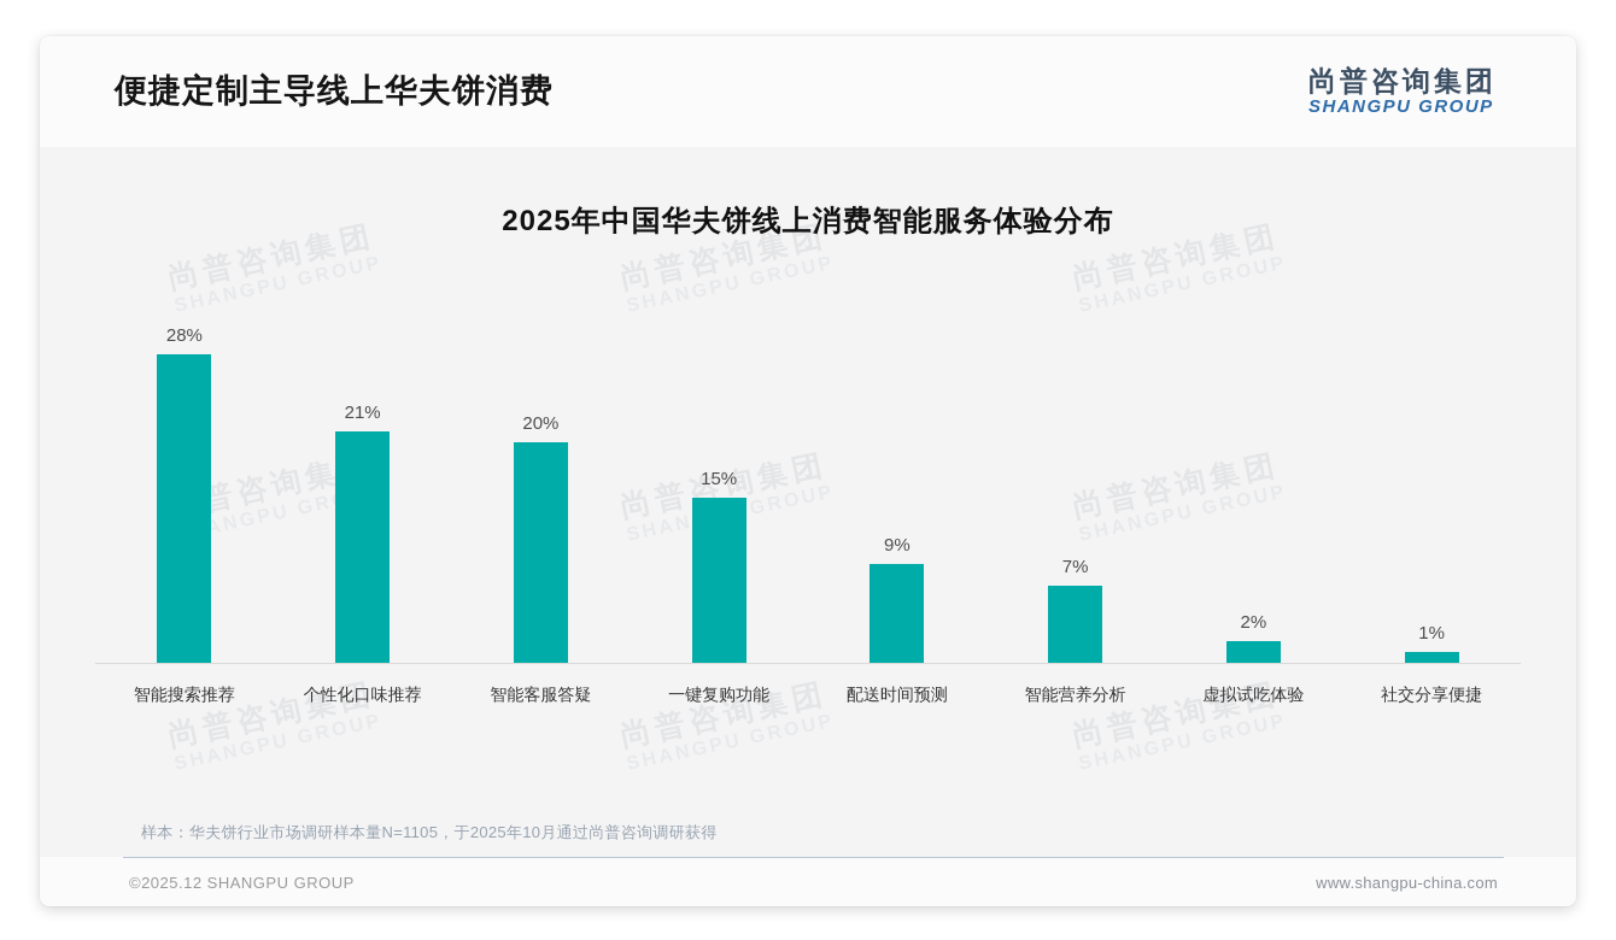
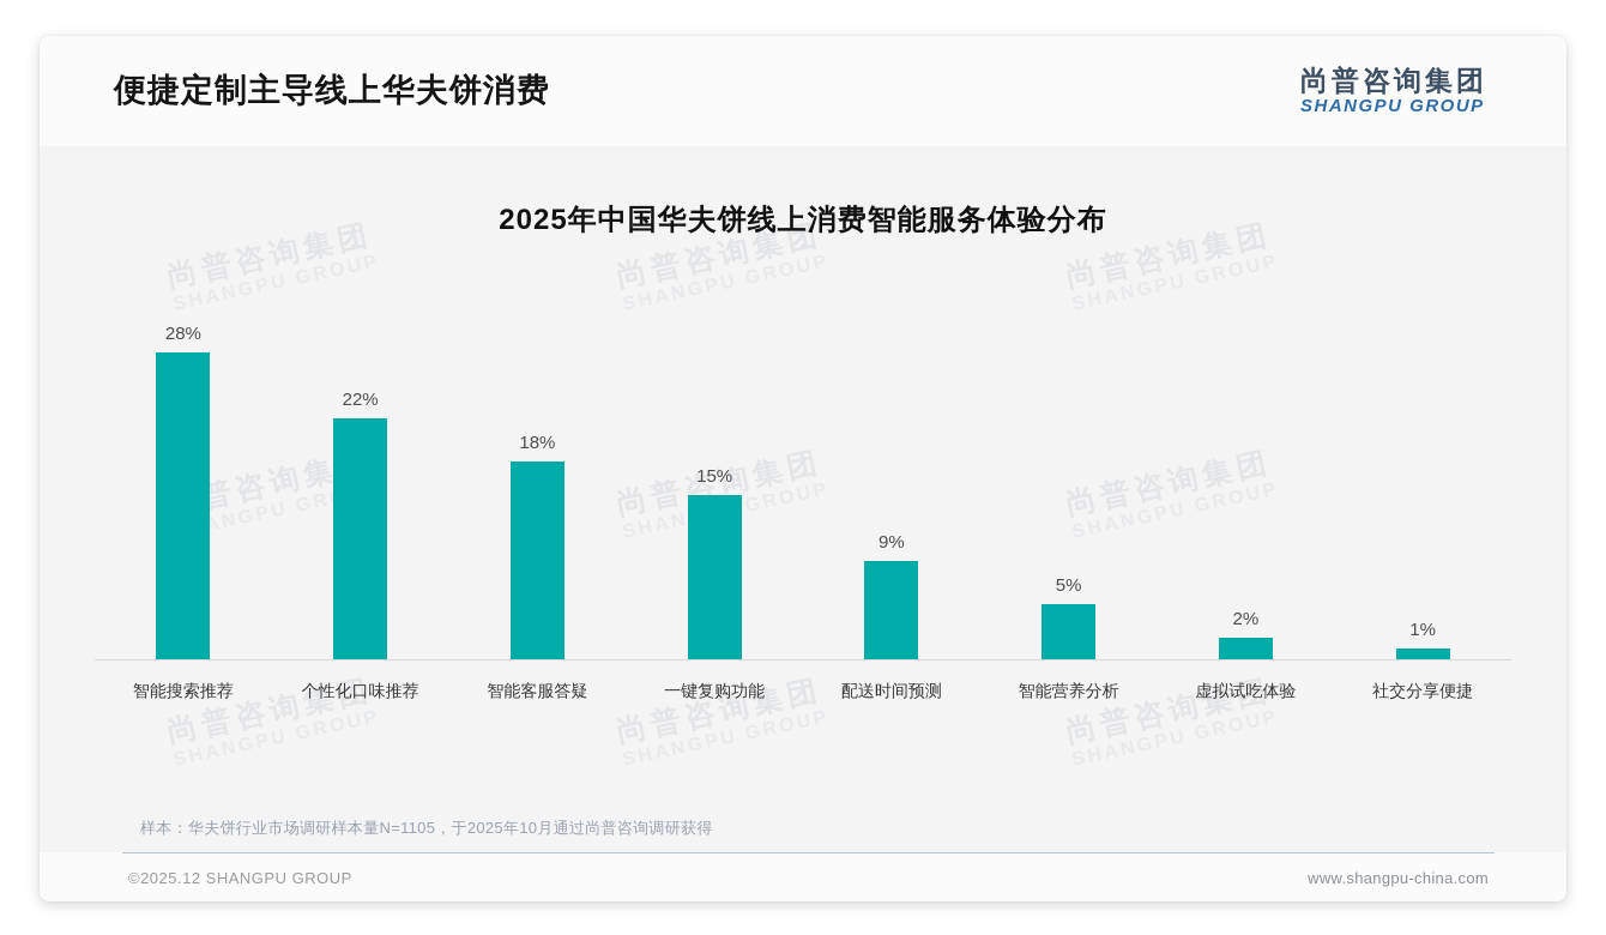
个性化口味推荐: 21% -> 22%
智能客服答疑: 20% -> 18%
智能营养分析: 7% -> 5%
